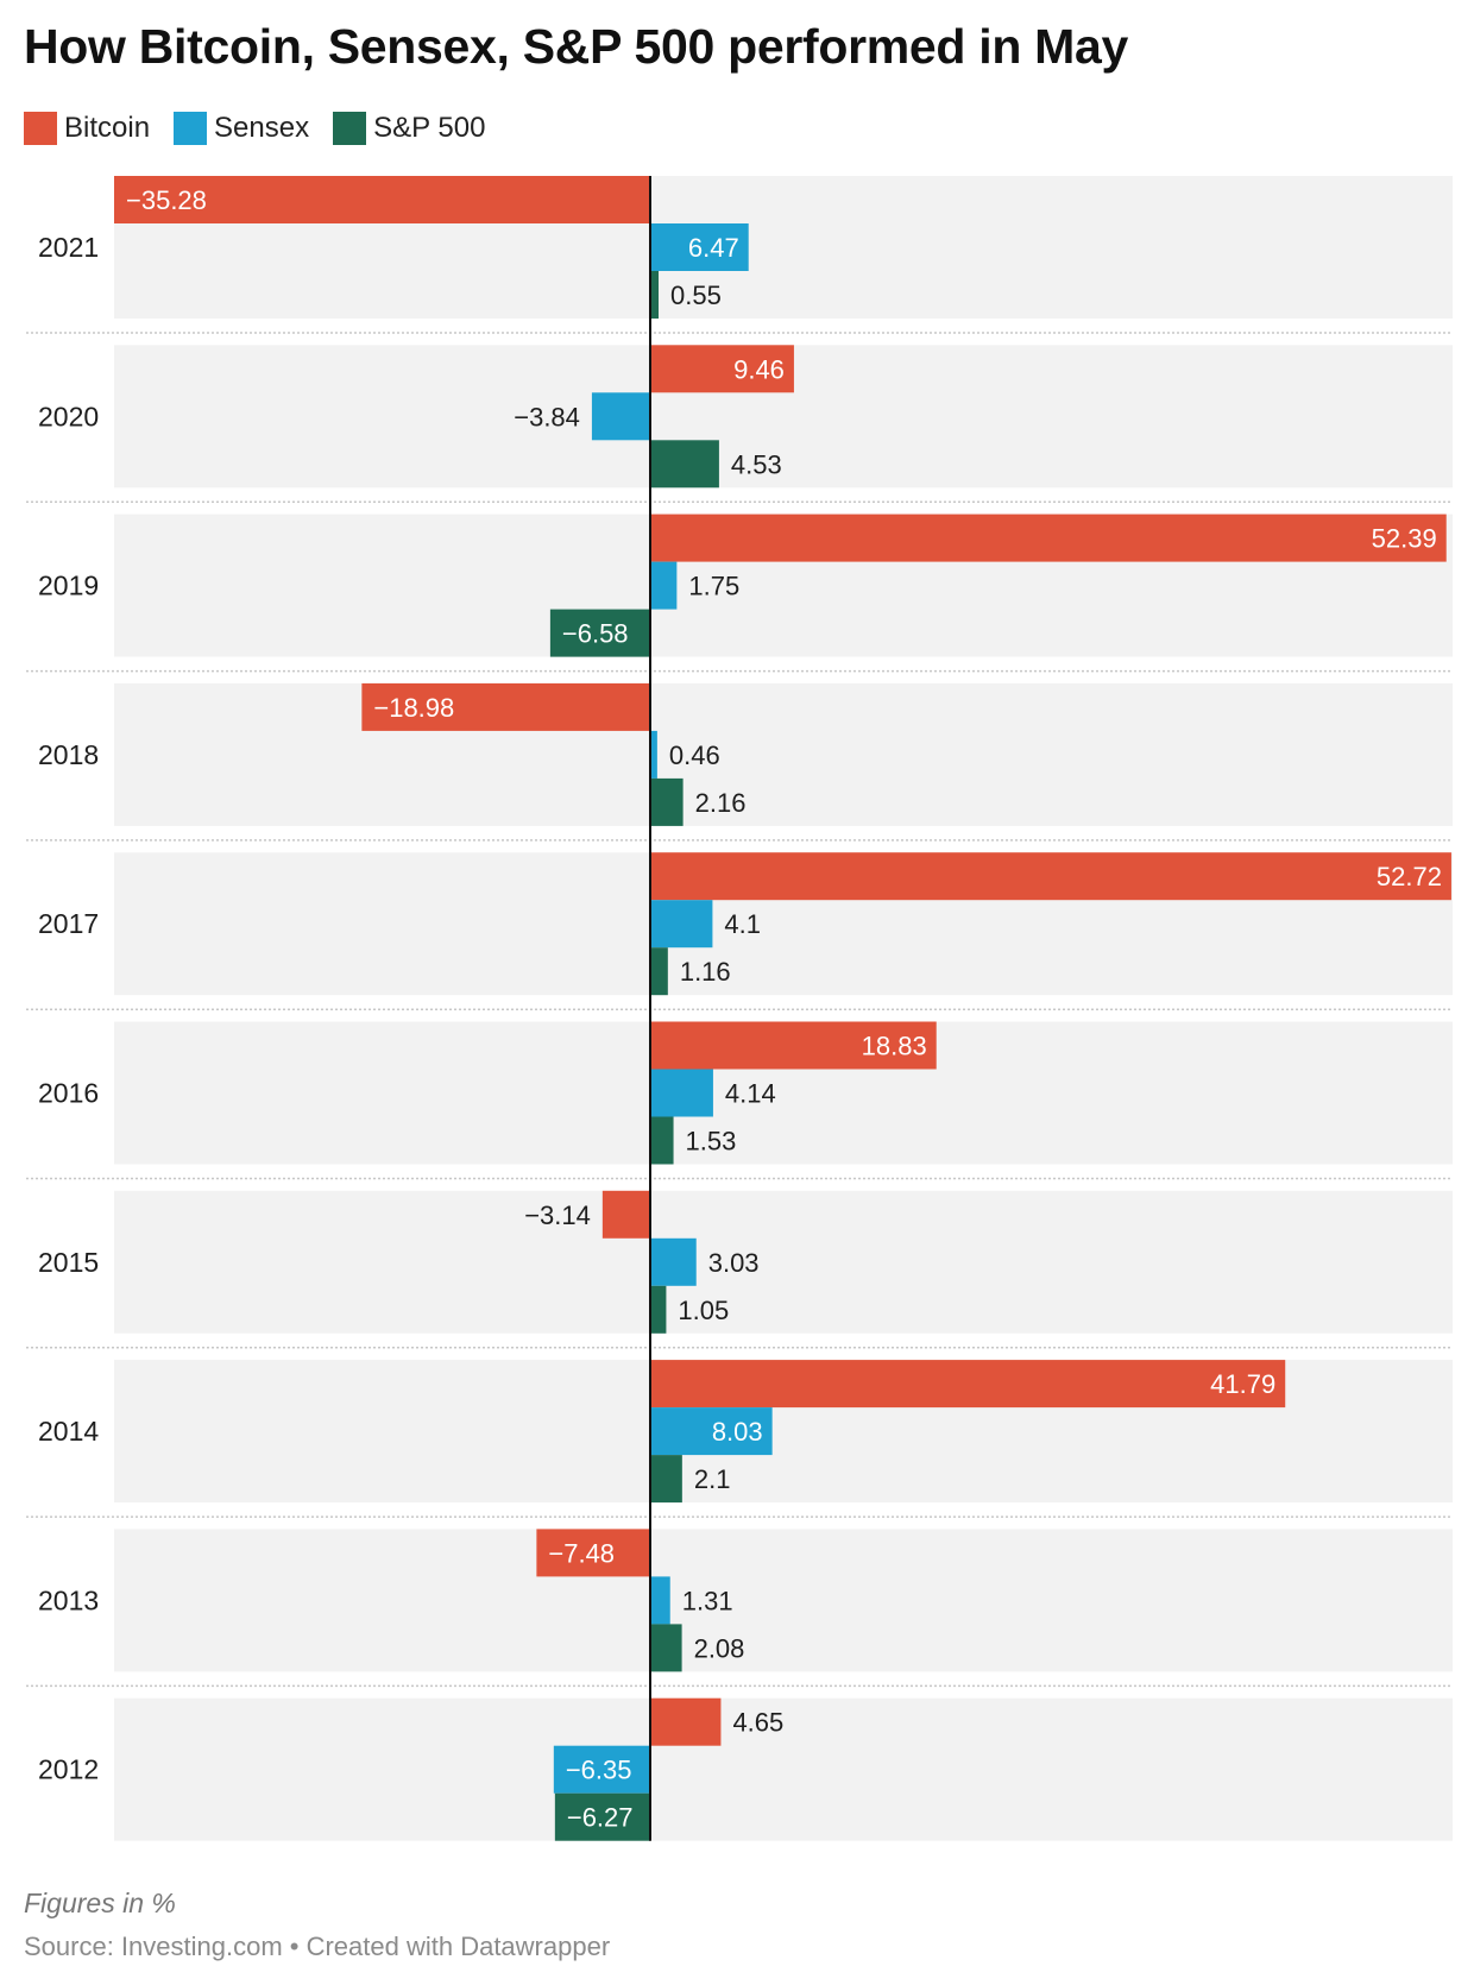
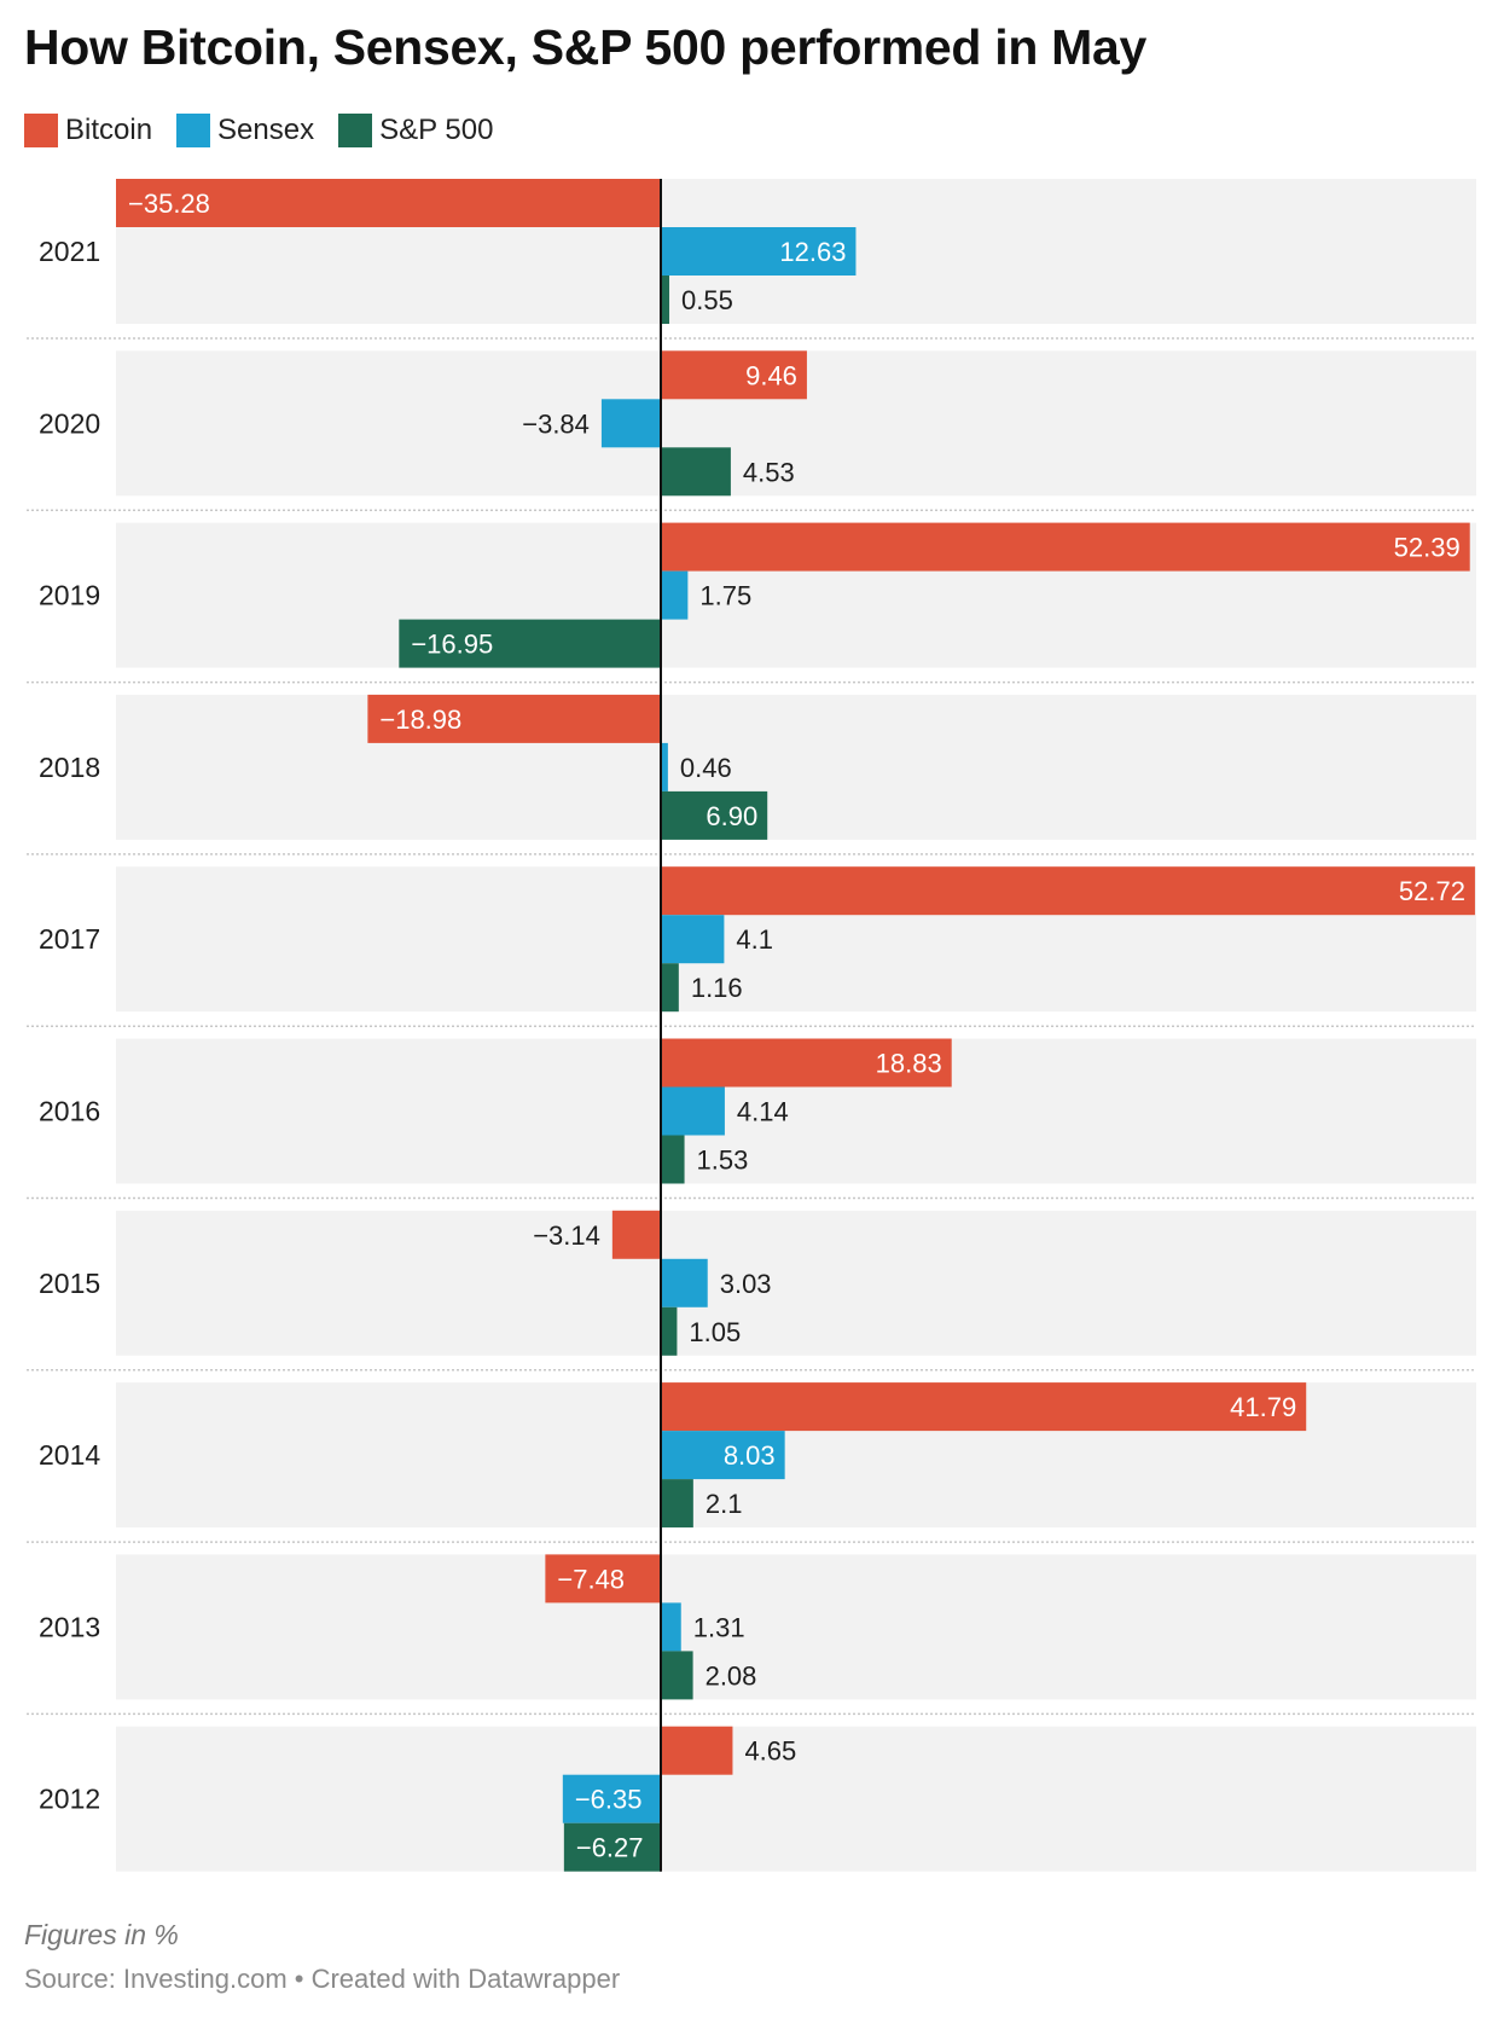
Sensex/2021: 6.47 -> 12.63
S&P 500/2019: −6.58 -> −16.95
S&P 500/2018: 2.16 -> 6.90
